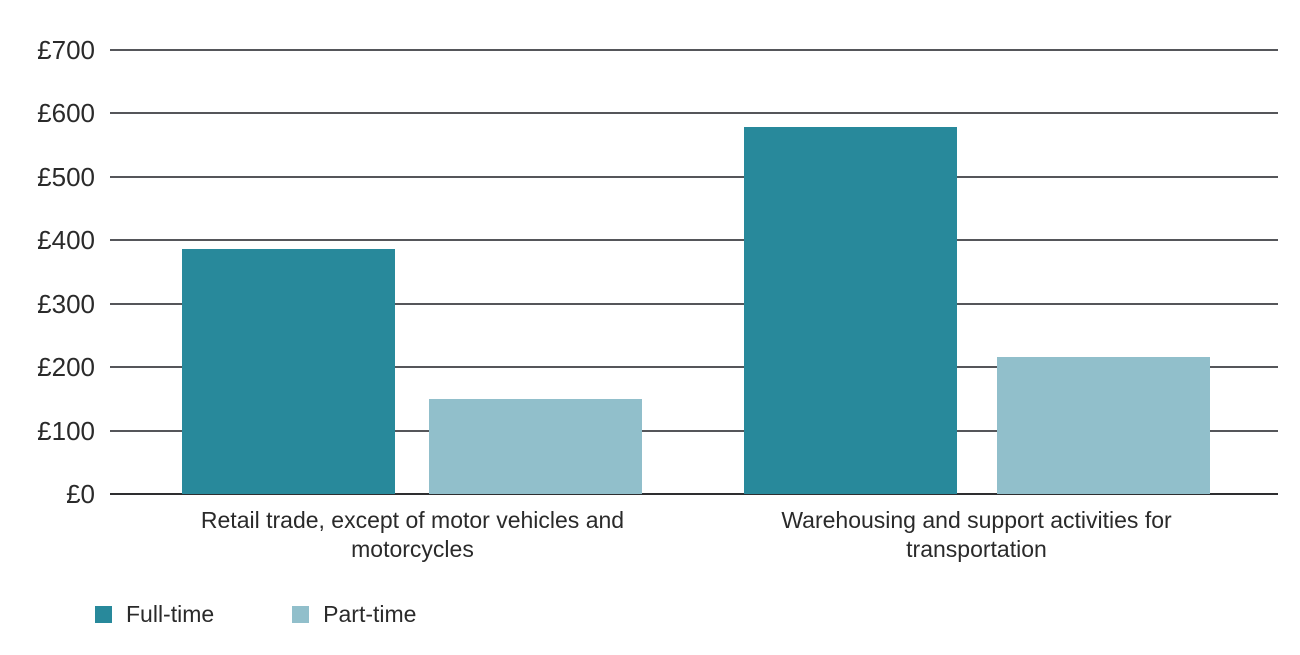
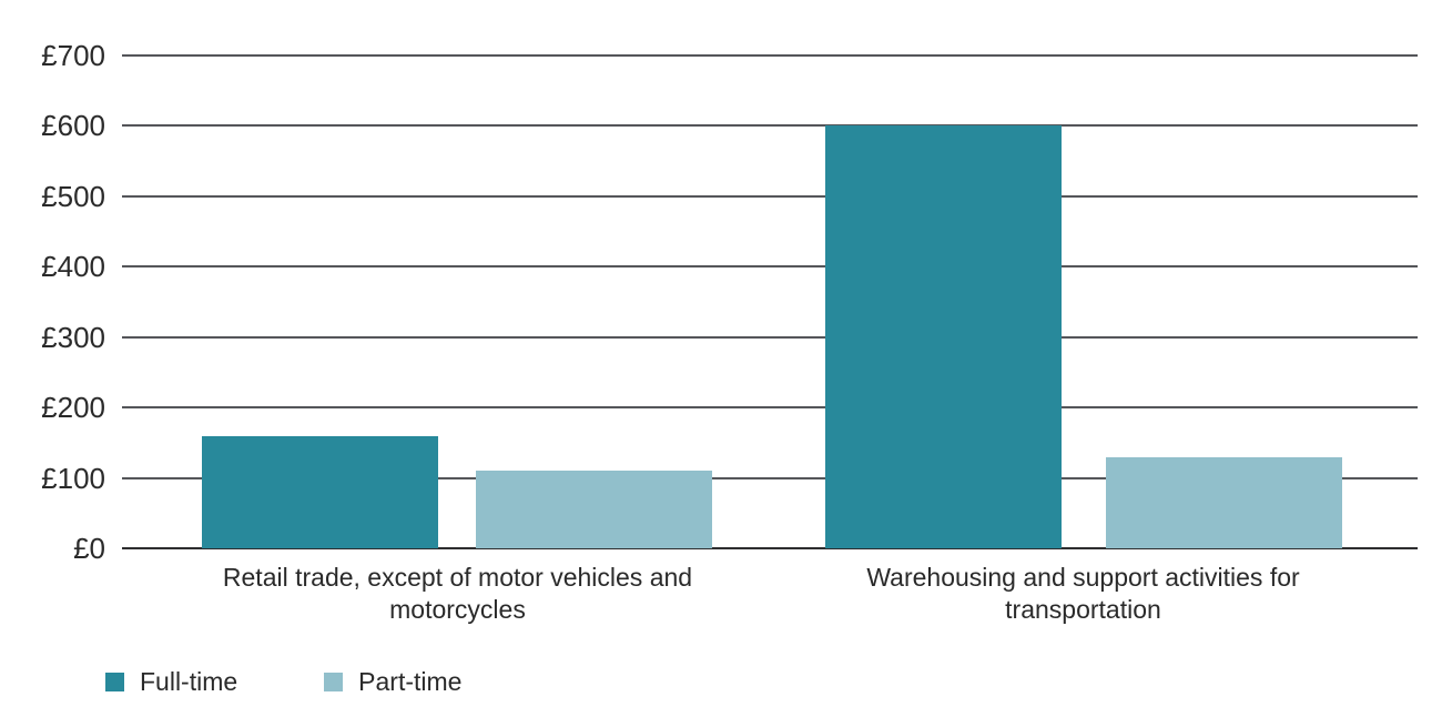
Full-time/Retail trade, except of motor vehicles and motorcycles: £390 -> £160
Part-time/Retail trade, except of motor vehicles and motorcycles: £150 -> £110
Full-time/Warehousing and support activities for transportation: £580 -> £600
Part-time/Warehousing and support activities for transportation: £220 -> £130
